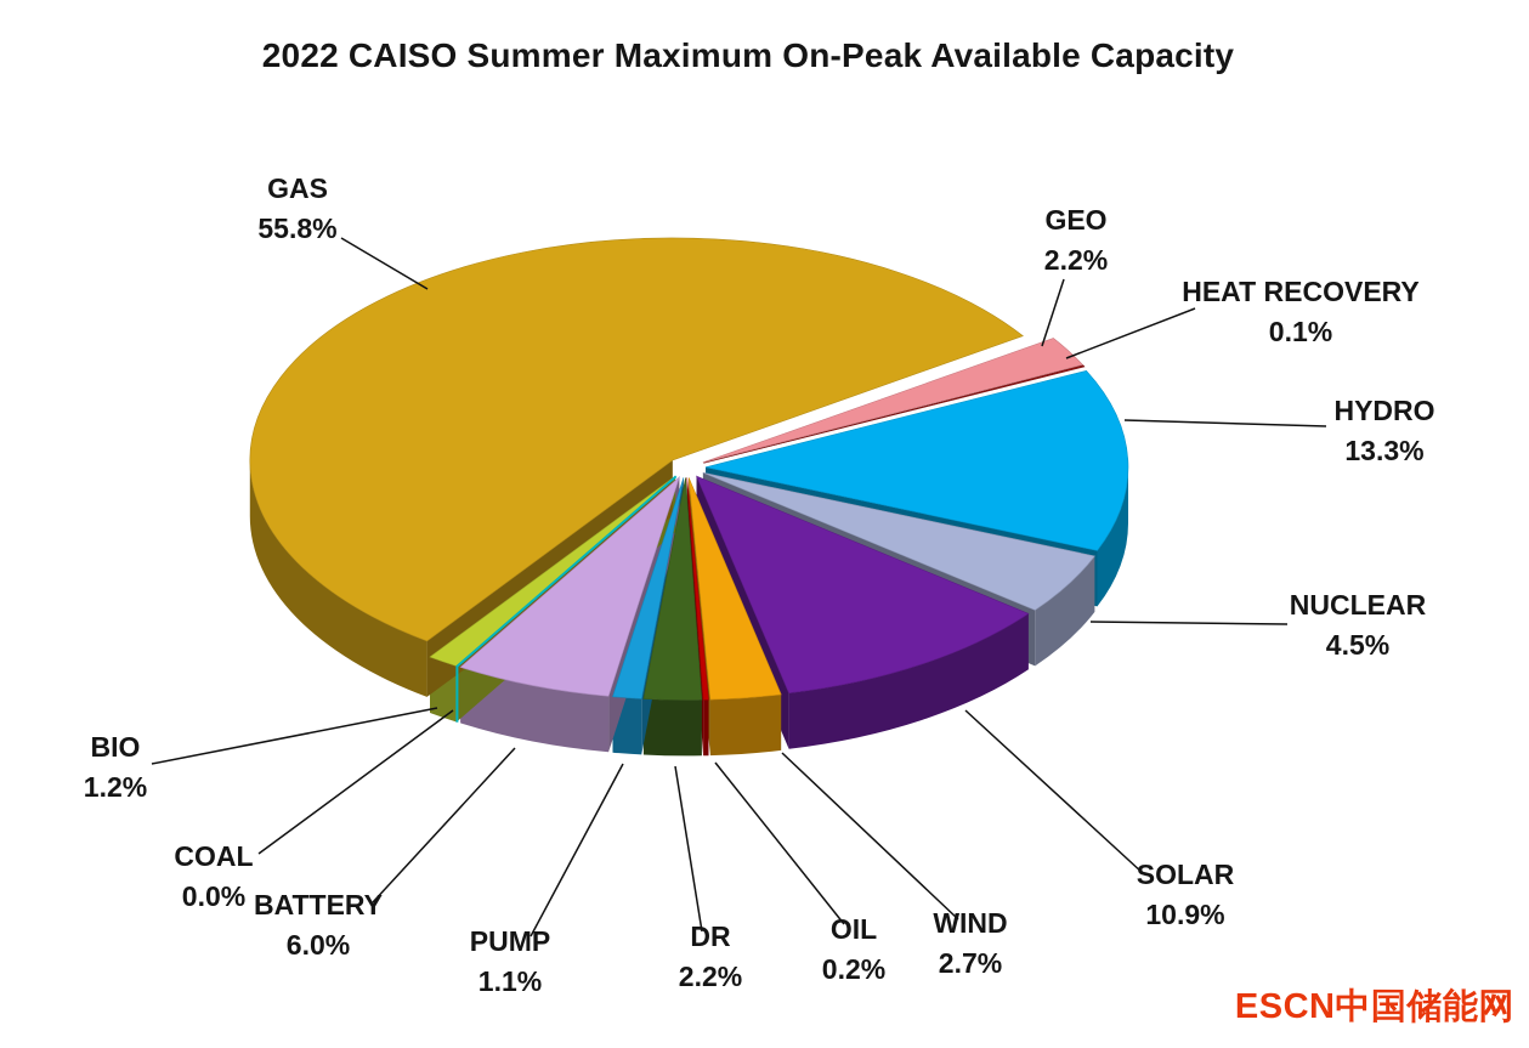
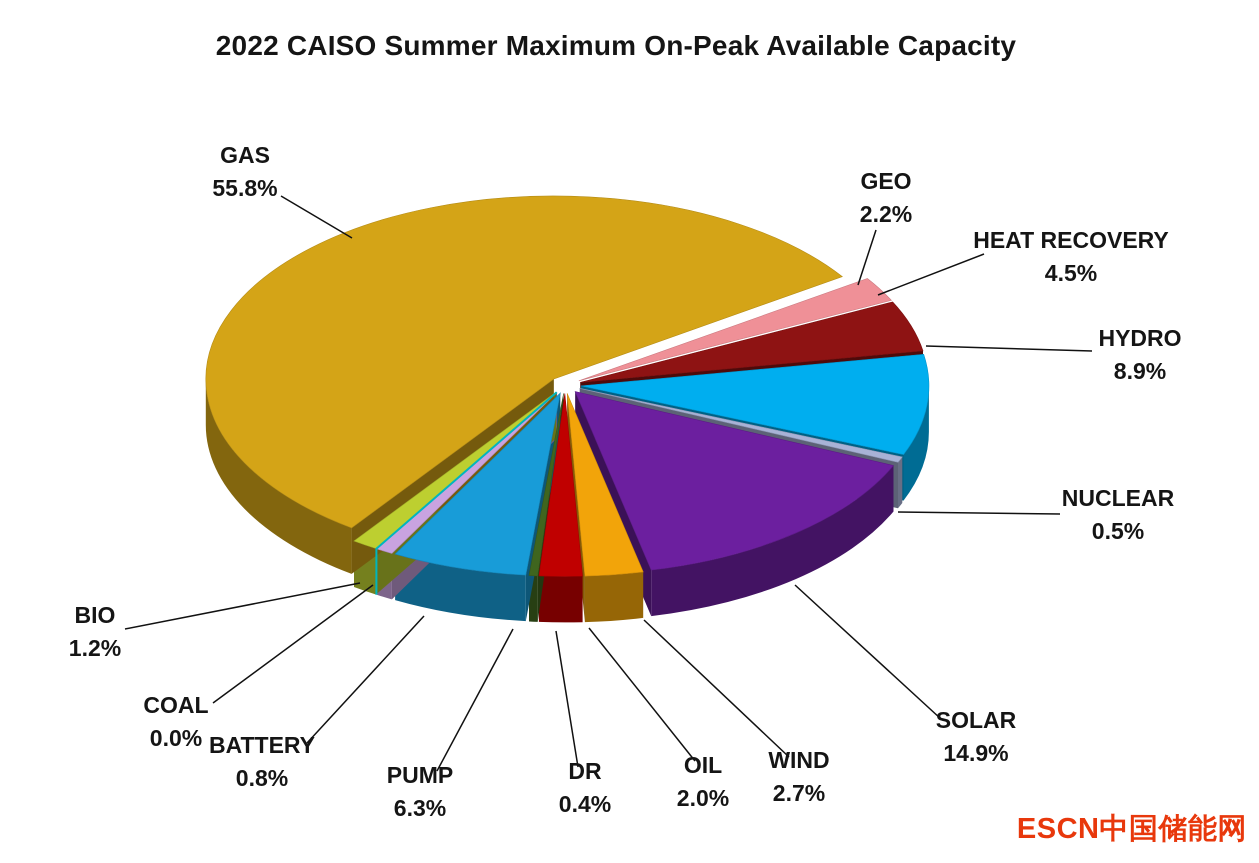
HEAT RECOVERY: 0.1% -> 4.5%
HYDRO: 13.3% -> 8.9%
NUCLEAR: 4.5% -> 0.5%
SOLAR: 10.9% -> 14.9%
OIL: 0.2% -> 2.0%
DR: 2.2% -> 0.4%
PUMP: 1.1% -> 6.3%
BATTERY: 6.0% -> 0.8%
